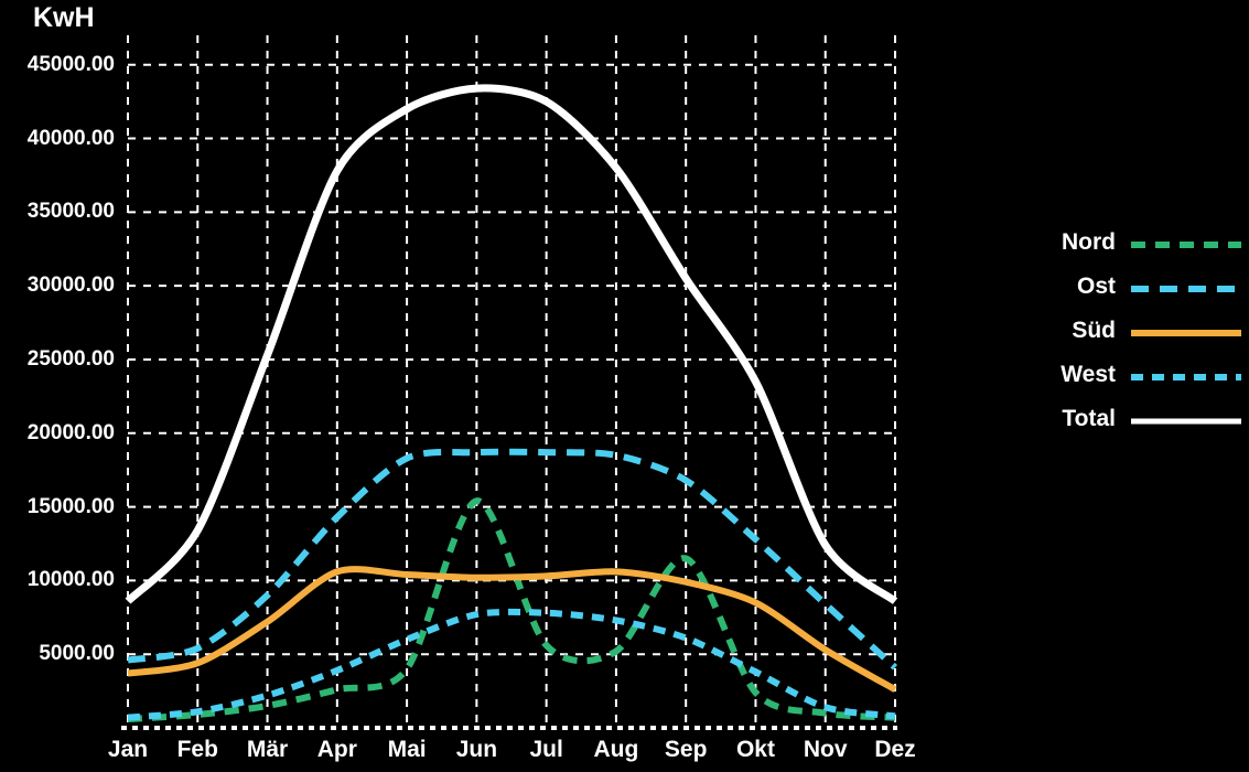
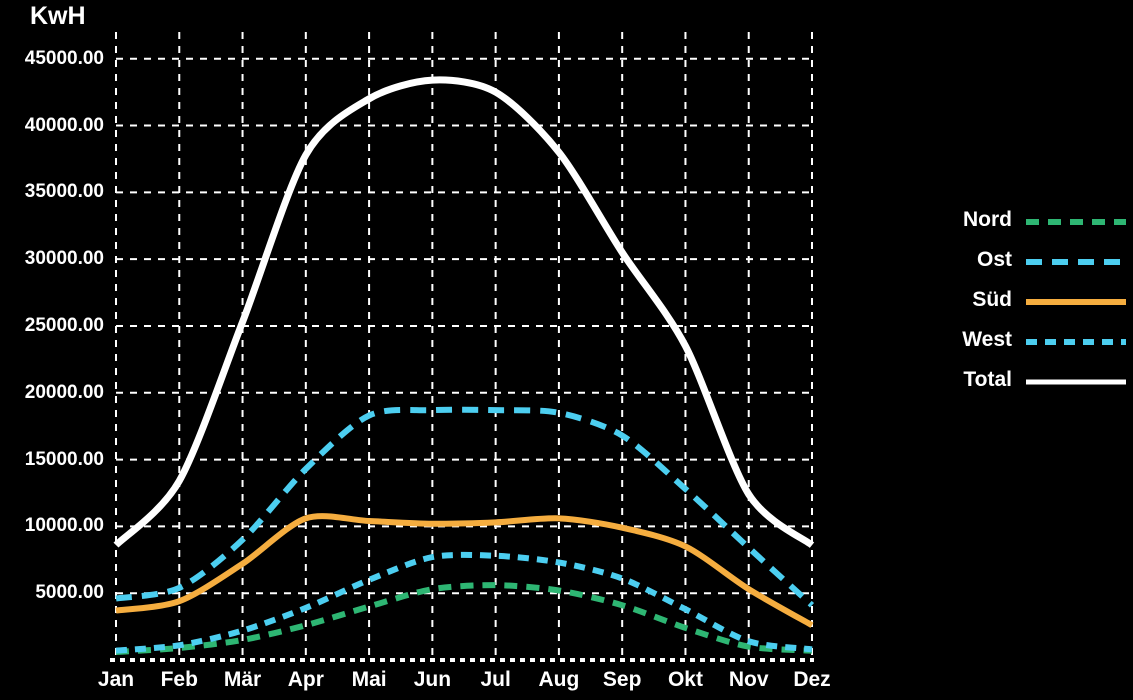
Nord/Jun: 15400 -> 5300
Nord/Sep: 11500 -> 4100
